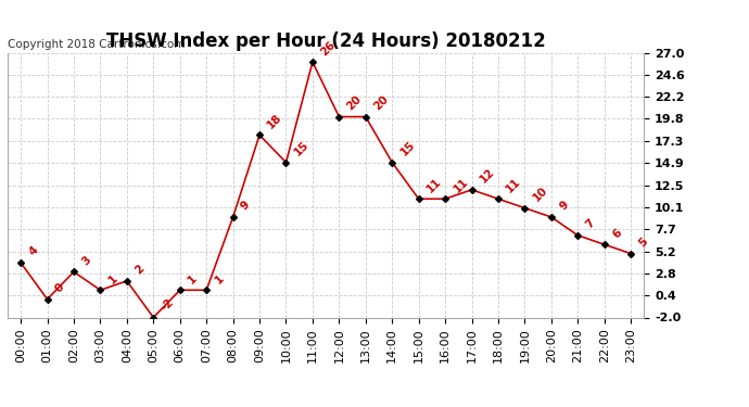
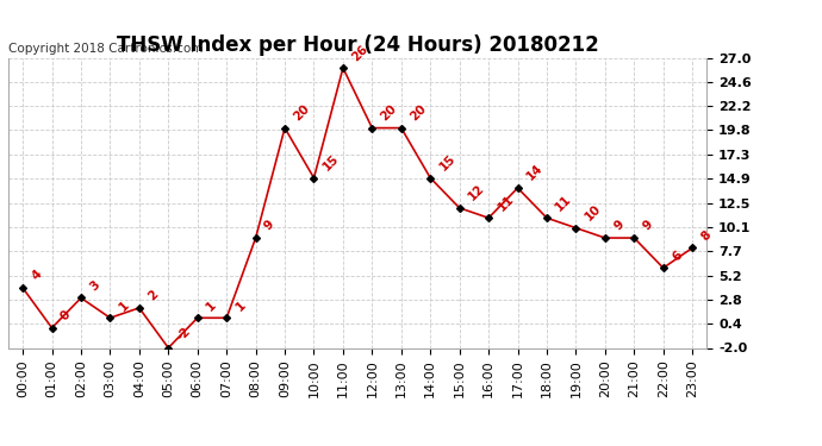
09:00: 18 -> 20
15:00: 11 -> 12
17:00: 12 -> 14
21:00: 7 -> 9
23:00: 5 -> 8
